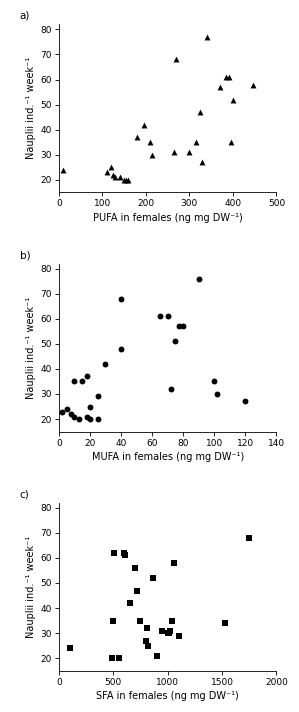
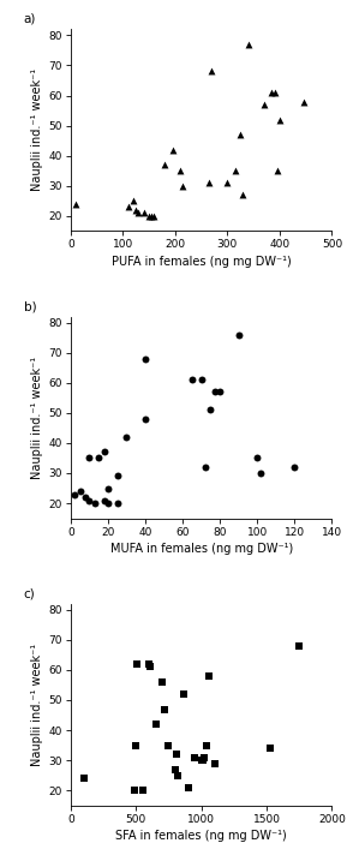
120: 27 -> 32
